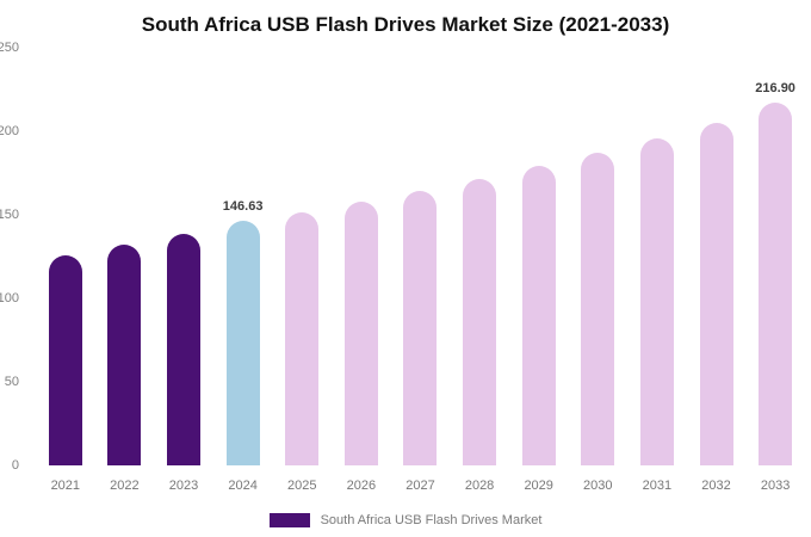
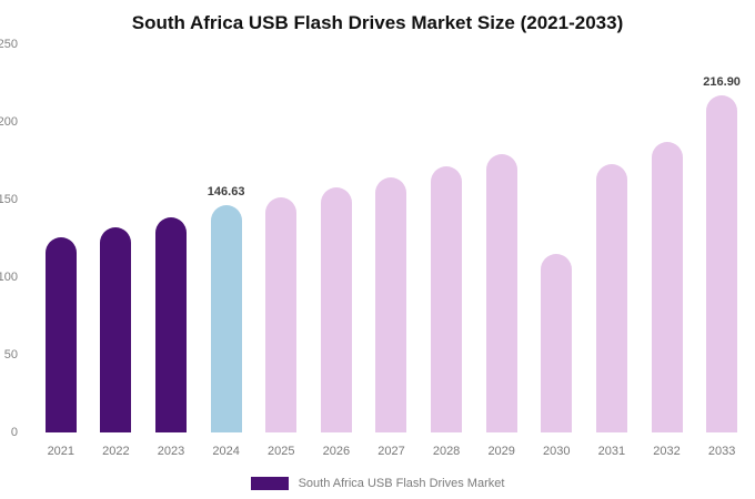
2030: 188 -> 115
2031: 196 -> 173
2032: 205 -> 187
